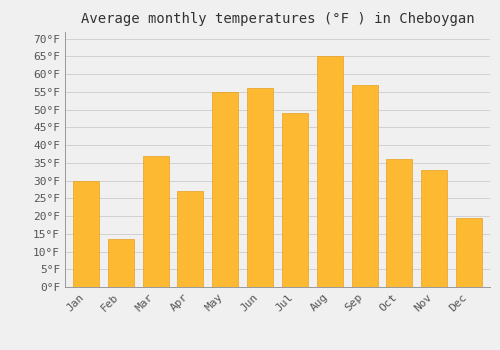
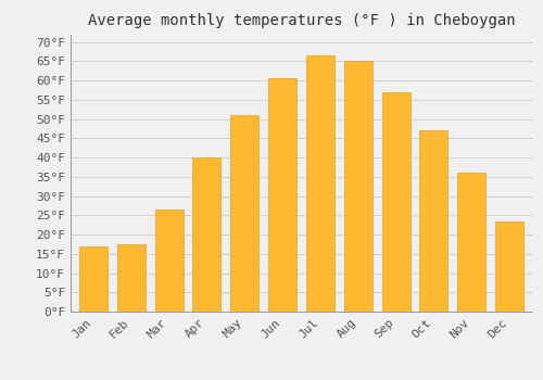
Jan: 30.0°F -> 17.0°F
Feb: 13.5°F -> 17.5°F
Mar: 37.0°F -> 26.5°F
Apr: 27.0°F -> 40.0°F
May: 55.0°F -> 51.0°F
Jun: 56.0°F -> 60.5°F
Jul: 49.0°F -> 66.5°F
Oct: 36.0°F -> 47.0°F
Nov: 33.0°F -> 36.0°F
Dec: 19.5°F -> 23.5°F
